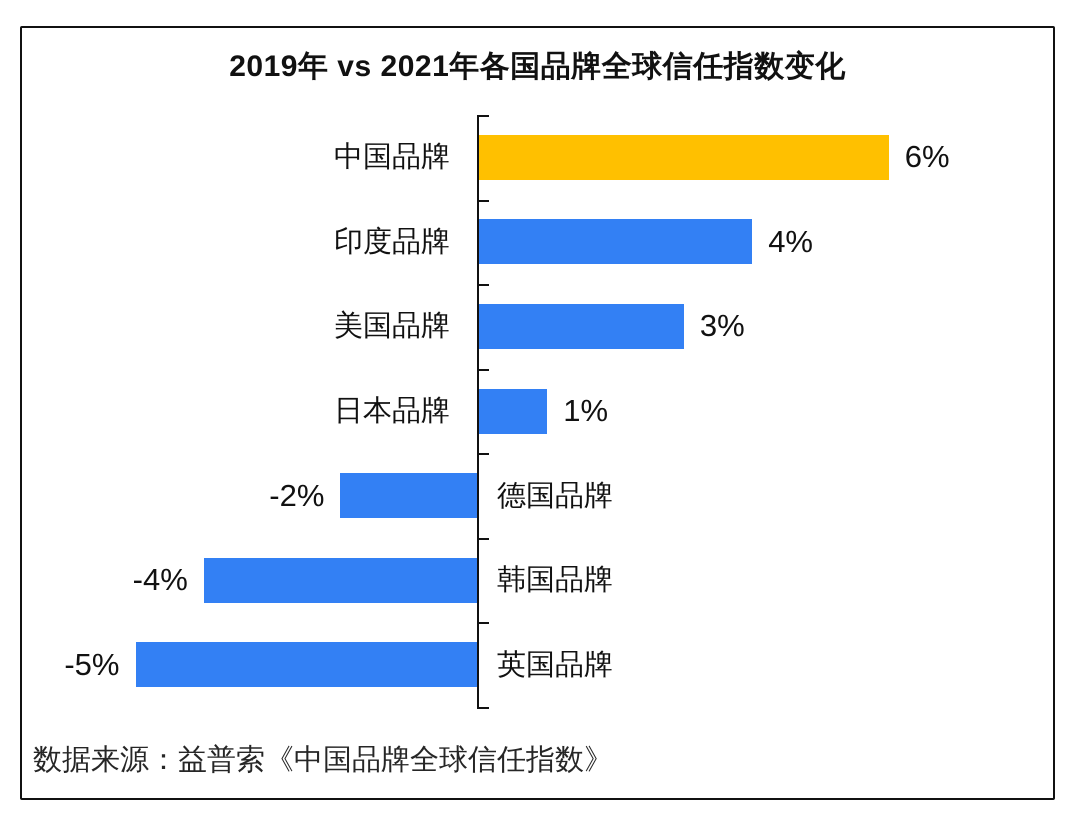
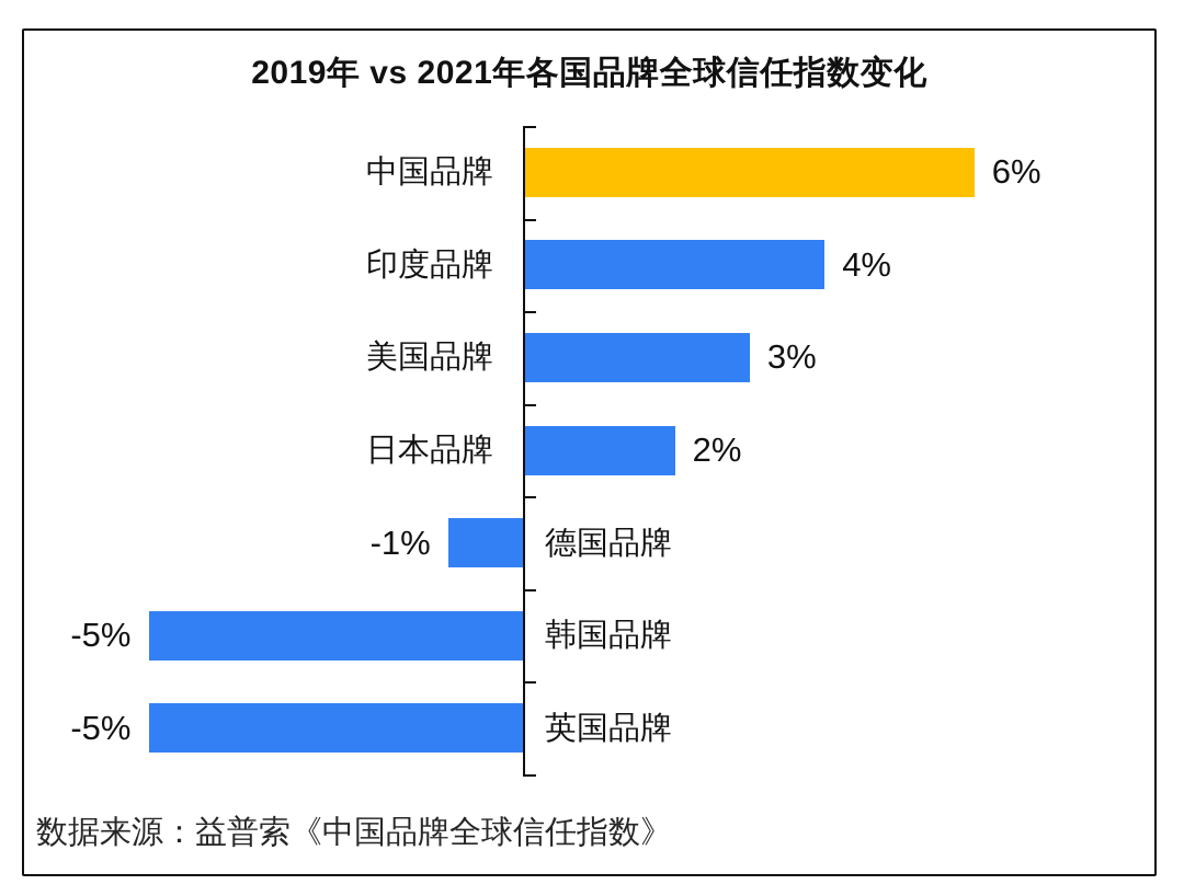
日本品牌: 1% -> 2%
德国品牌: -2% -> -1%
韩国品牌: -4% -> -5%
